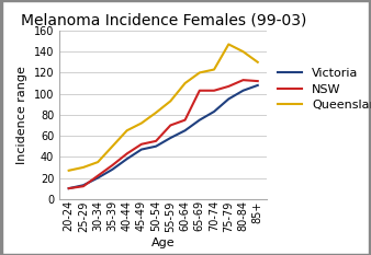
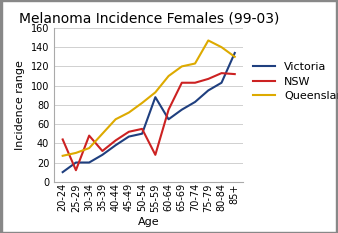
NSW/20-24: 10 -> 44
Victoria/25-29: 13 -> 20
NSW/30-34: 22 -> 48
Victoria/55-59: 58 -> 88
NSW/55-59: 70 -> 28
Victoria/85+: 108 -> 134
